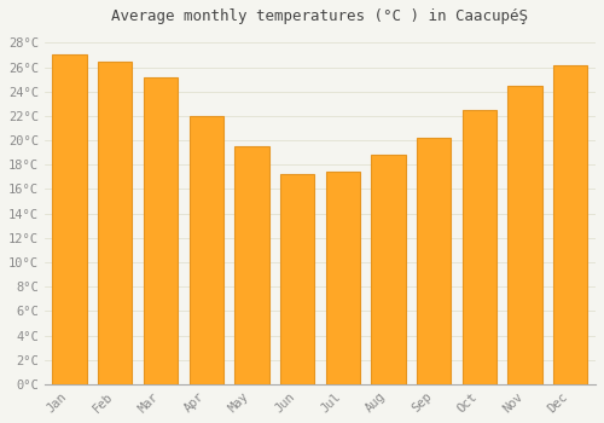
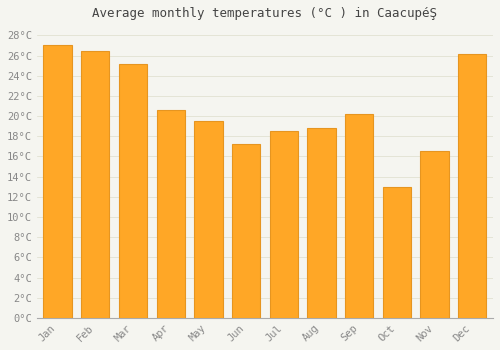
Apr: 22.0°C -> 20.6°C
Jul: 17.4°C -> 18.5°C
Oct: 22.5°C -> 13.0°C
Nov: 24.5°C -> 16.5°C
